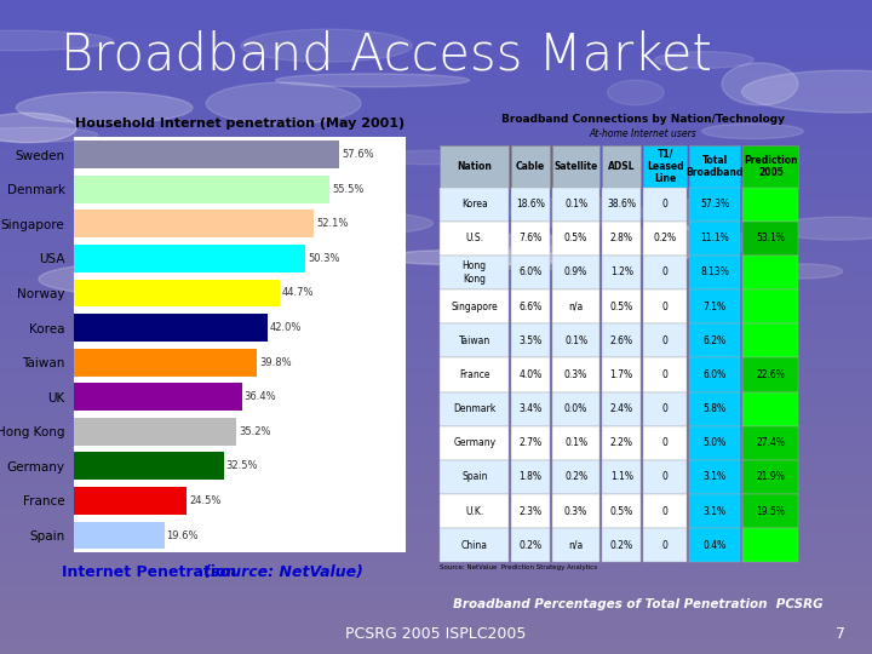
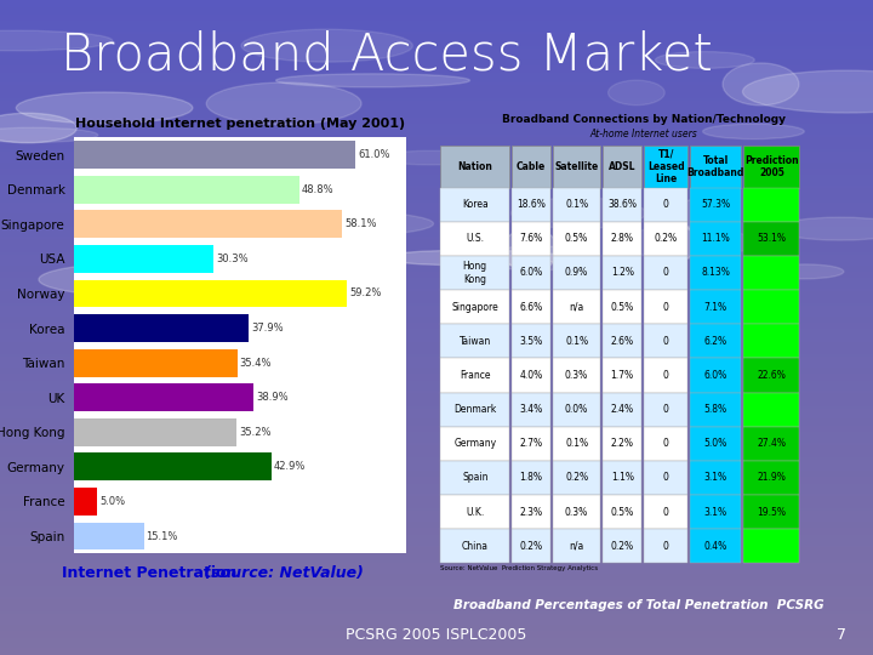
Sweden: 57.6% -> 61.0%
Denmark: 55.5% -> 48.8%
Singapore: 52.1% -> 58.1%
USA: 50.3% -> 30.3%
Norway: 44.7% -> 59.2%
Korea: 42.0% -> 37.9%
Taiwan: 39.8% -> 35.4%
UK: 36.4% -> 38.9%
Germany: 32.5% -> 42.9%
France: 24.5% -> 5.0%
Spain: 19.6% -> 15.1%
